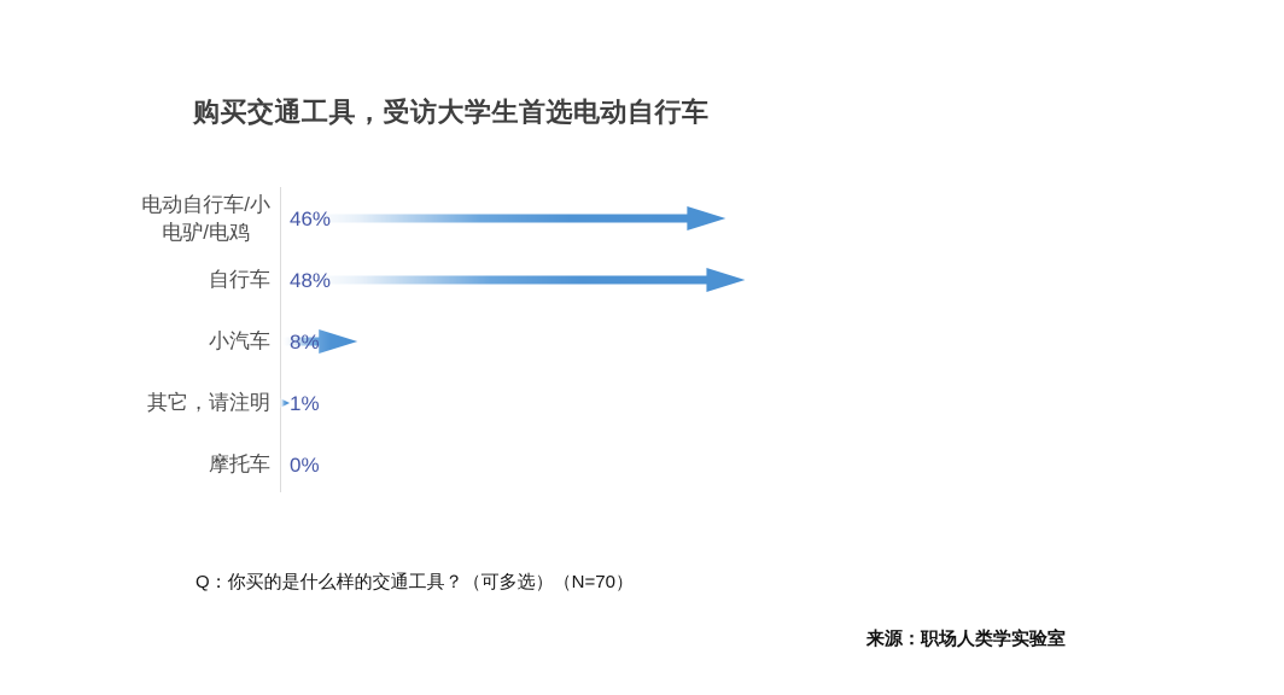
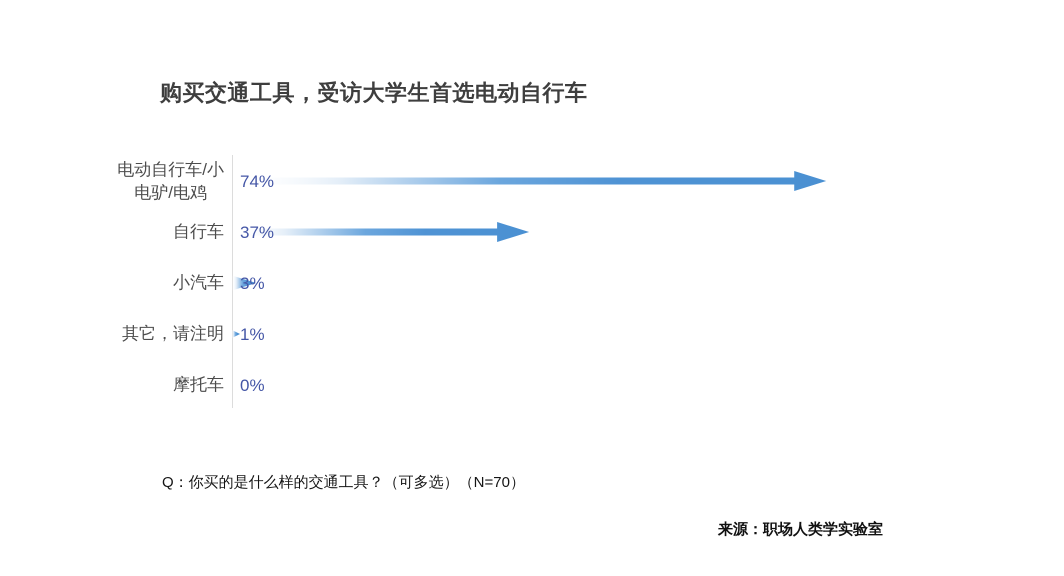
电动自行车/小电驴/电鸡: 46% -> 74%
自行车: 48% -> 37%
小汽车: 8% -> 3%
